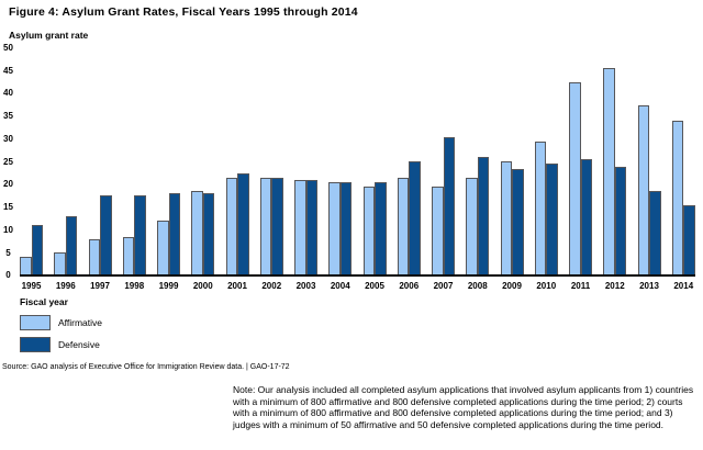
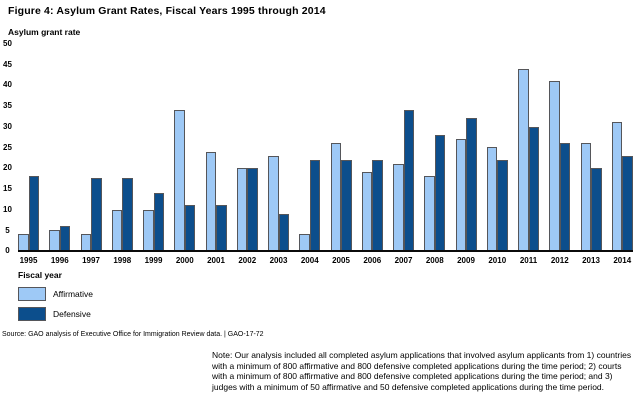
Defensive/1995: 11 -> 18
Defensive/1996: 13 -> 6
Affirmative/1997: 8 -> 4
Affirmative/1998: 8 -> 10
Affirmative/1999: 12 -> 10
Defensive/1999: 18 -> 14
Affirmative/2000: 18 -> 34
Defensive/2000: 18 -> 11
Affirmative/2001: 22 -> 24
Defensive/2001: 22 -> 11
Affirmative/2002: 22 -> 20
Defensive/2002: 22 -> 20
Affirmative/2003: 21 -> 23
Defensive/2003: 21 -> 9
Affirmative/2004: 20 -> 4
Defensive/2004: 20 -> 22
Affirmative/2005: 20 -> 26
Defensive/2005: 20 -> 22
Affirmative/2006: 22 -> 19
Defensive/2006: 25 -> 22
Affirmative/2007: 20 -> 21
Defensive/2007: 30 -> 34
Affirmative/2008: 22 -> 18
Defensive/2008: 26 -> 28
Affirmative/2009: 25 -> 27
Defensive/2009: 24 -> 32
Affirmative/2010: 30 -> 25
Defensive/2010: 24 -> 22
Affirmative/2011: 42 -> 44
Defensive/2011: 26 -> 30
Affirmative/2012: 46 -> 41
Defensive/2012: 24 -> 26
Affirmative/2013: 38 -> 26
Defensive/2013: 18 -> 20
Affirmative/2014: 34 -> 31
Defensive/2014: 16 -> 23
